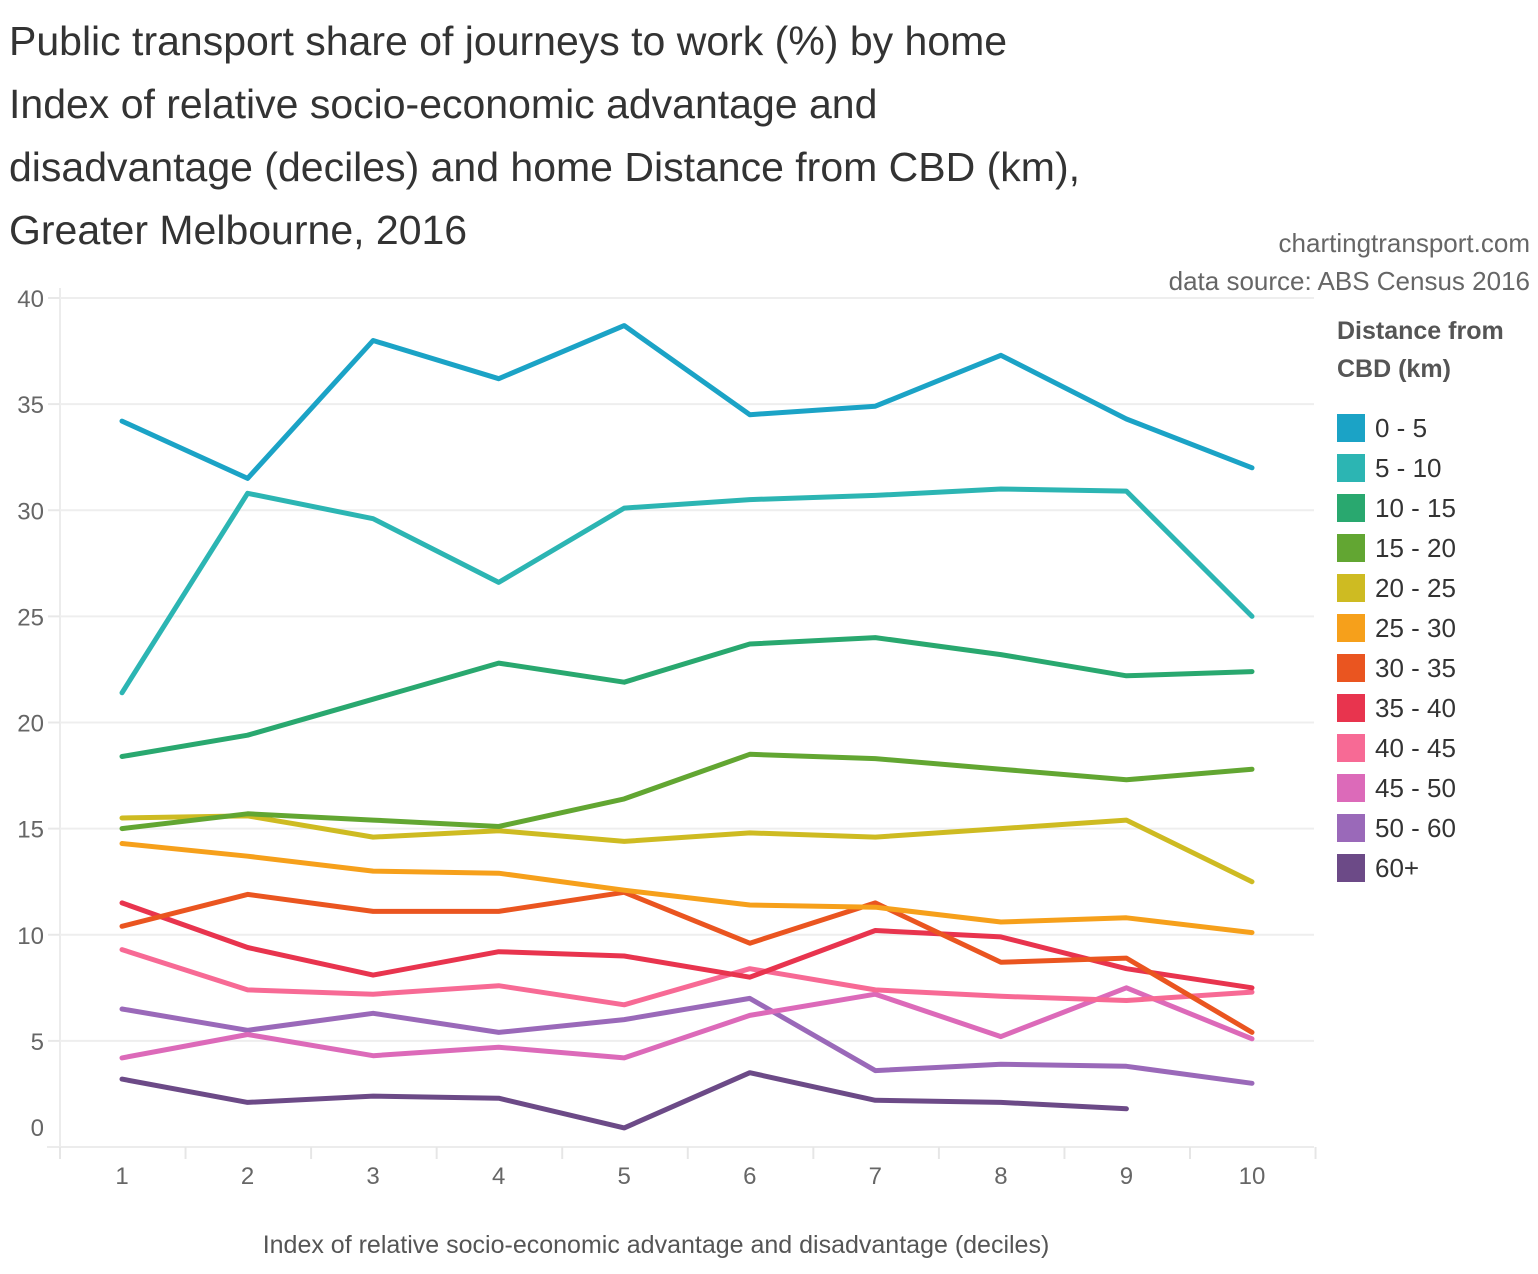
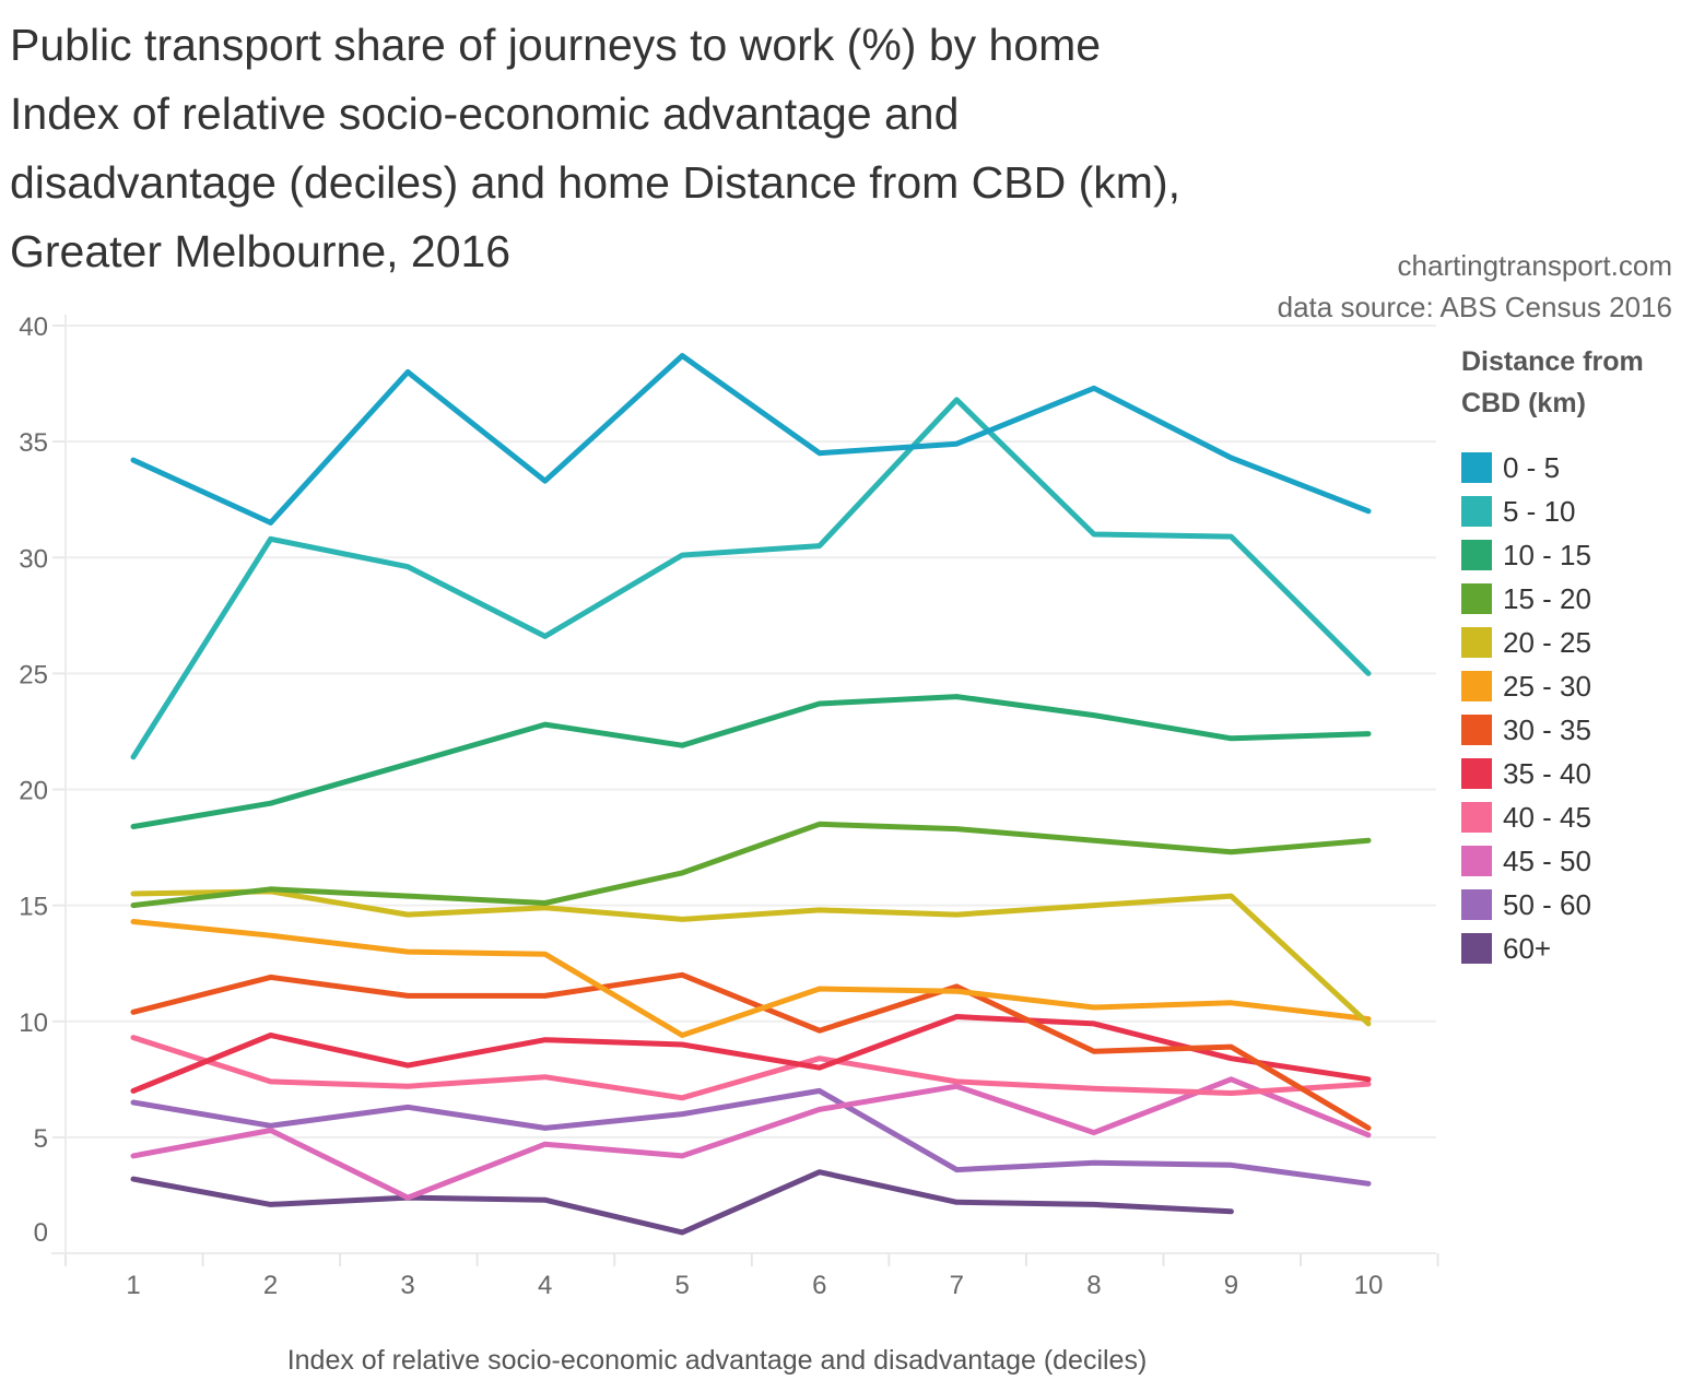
35 - 40/1: 11.5 -> 7.0
45 - 50/3: 4.3 -> 2.4
0 - 5/4: 36.2 -> 33.3
25 - 30/5: 12.1 -> 9.4
5 - 10/7: 30.7 -> 36.8
20 - 25/10: 12.5 -> 9.9
